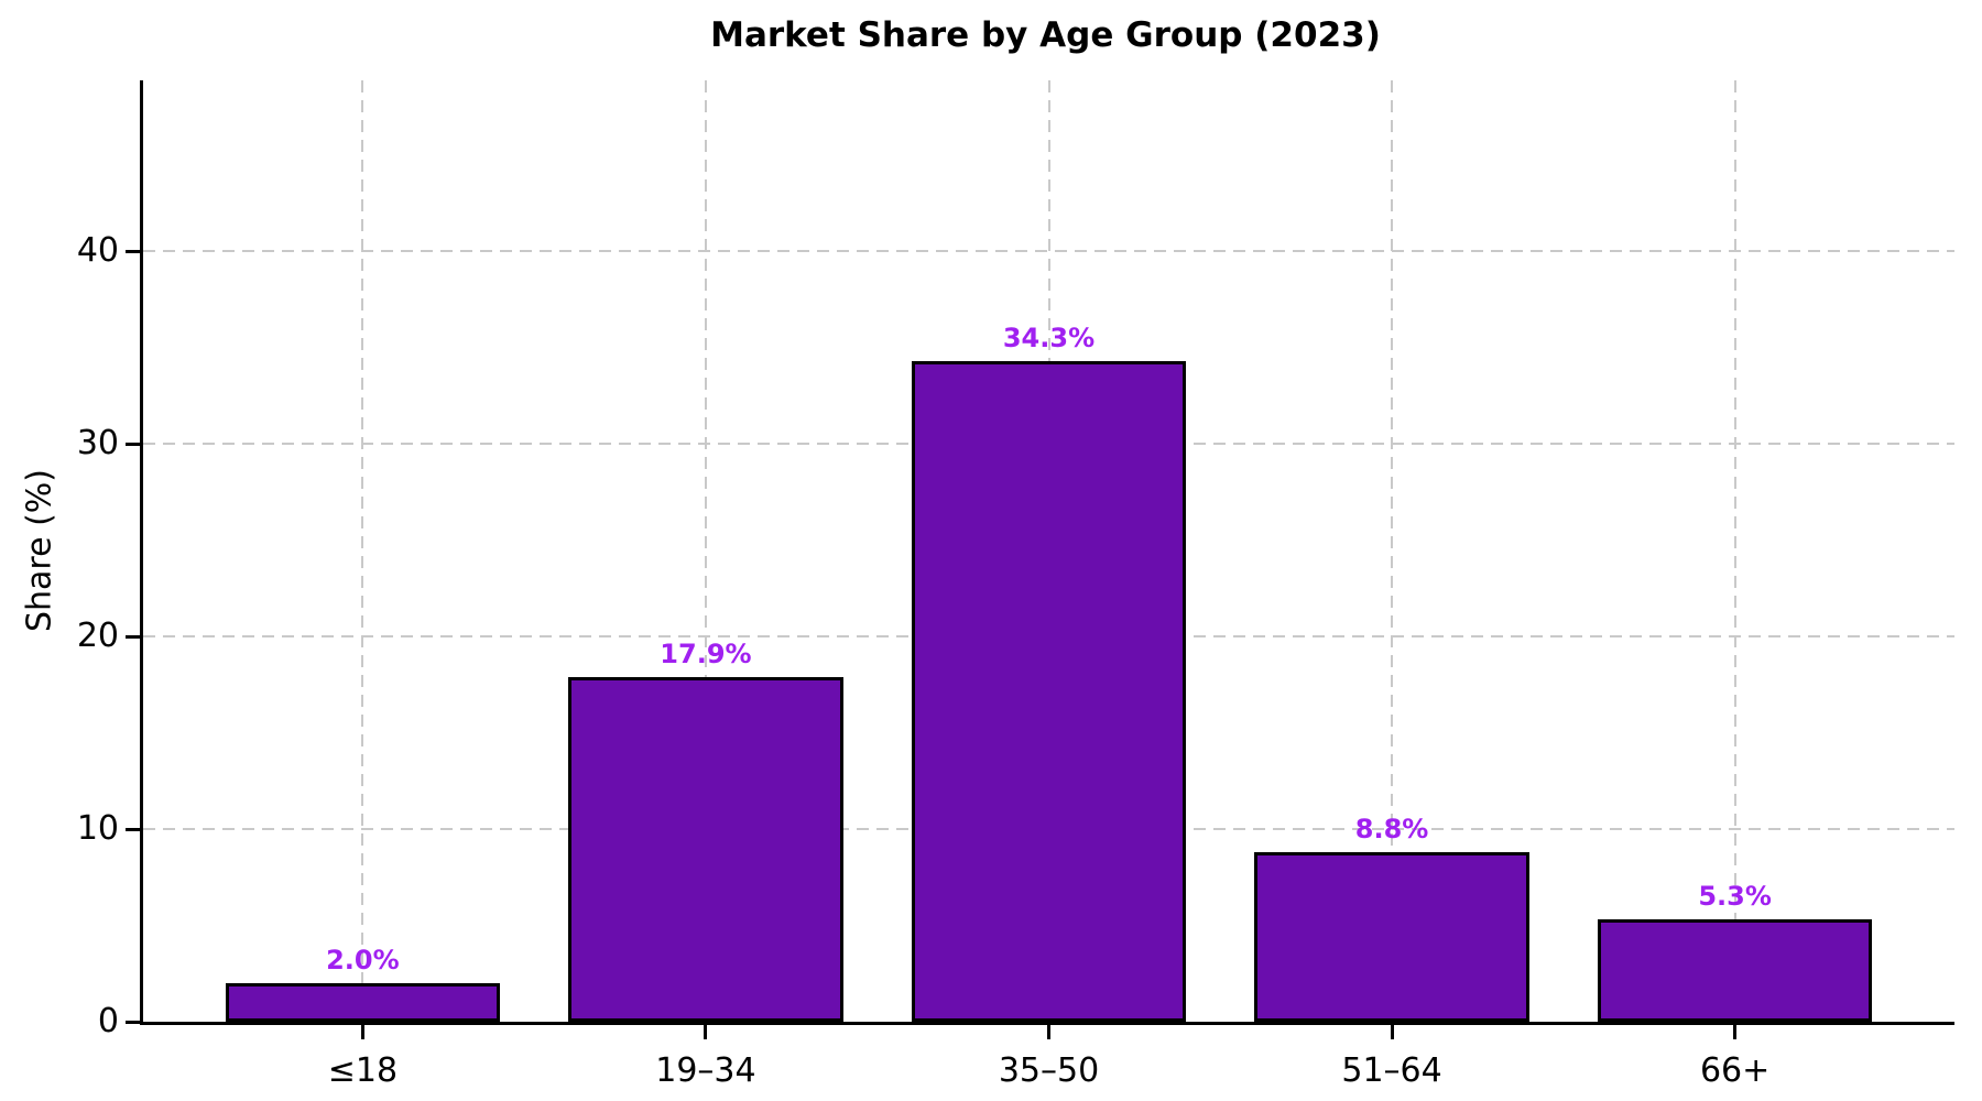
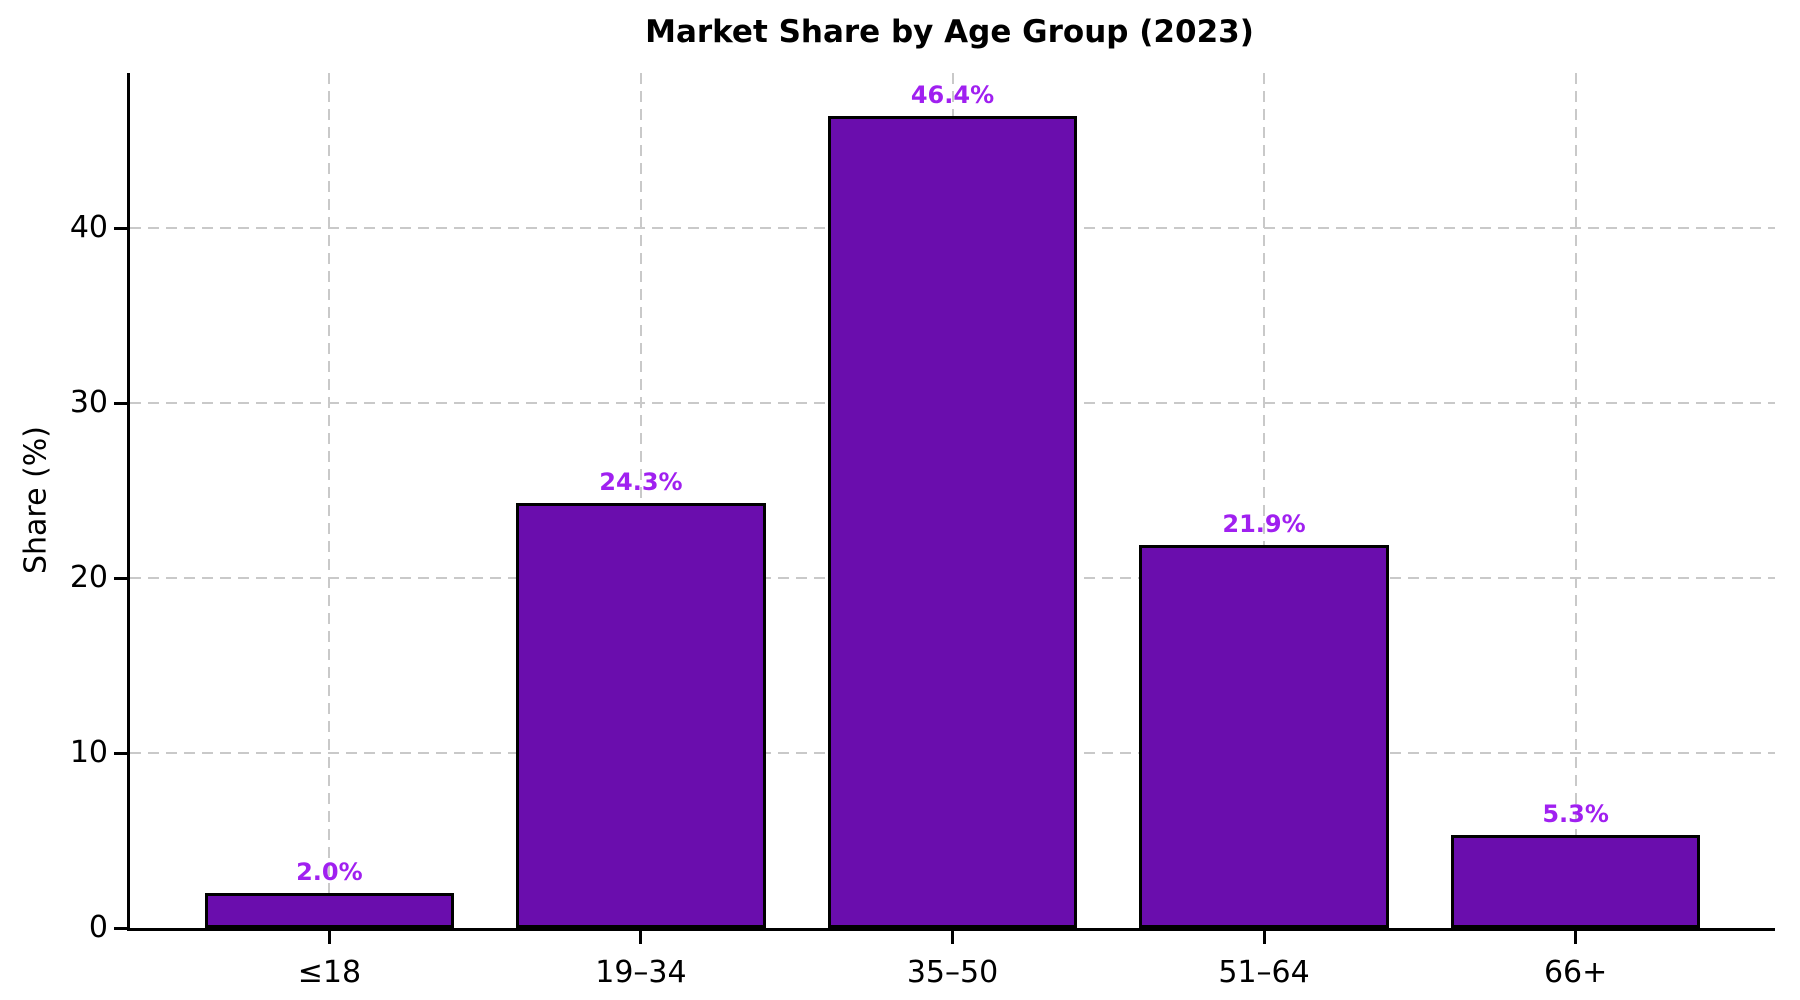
19–34: 17.9% -> 24.3%
35–50: 34.3% -> 46.4%
51–64: 8.8% -> 21.9%
